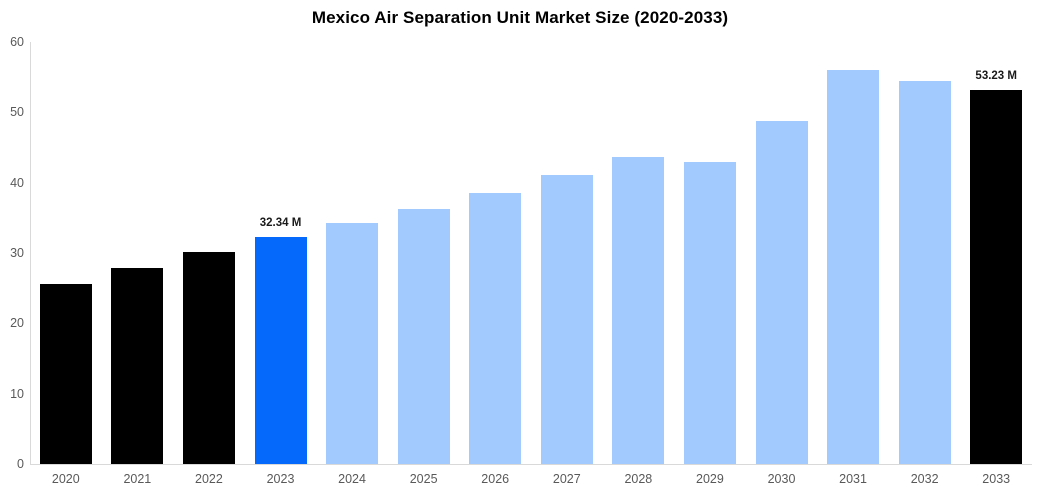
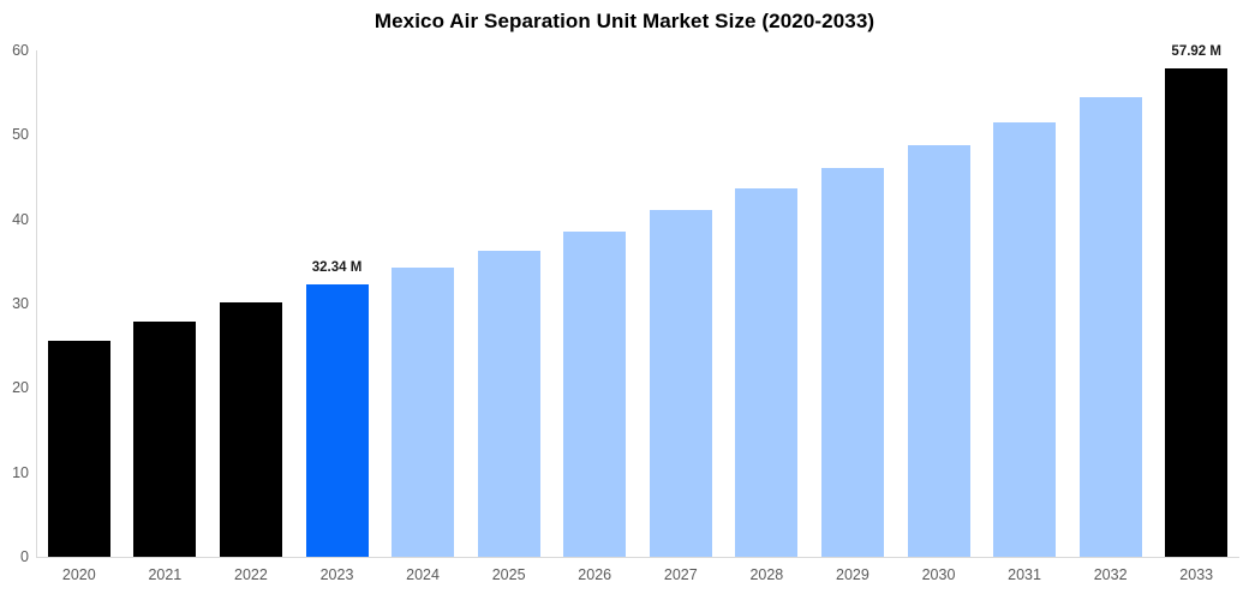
2029: 43 -> 46
2031: 56 -> 52
2033: 53.23 -> 57.92
